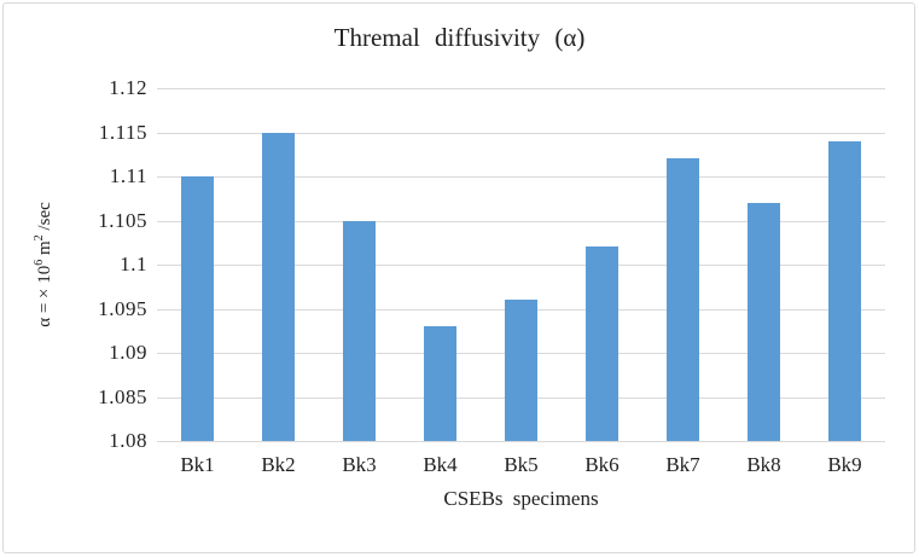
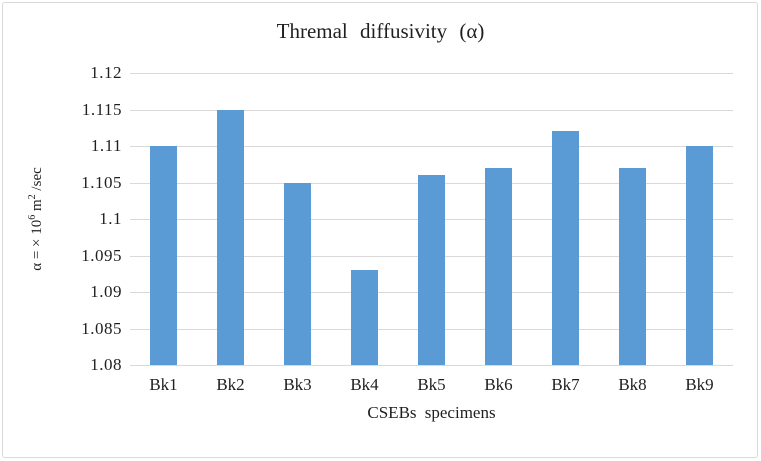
Bk5: 1.096 -> 1.106
Bk6: 1.102 -> 1.107
Bk9: 1.114 -> 1.110
